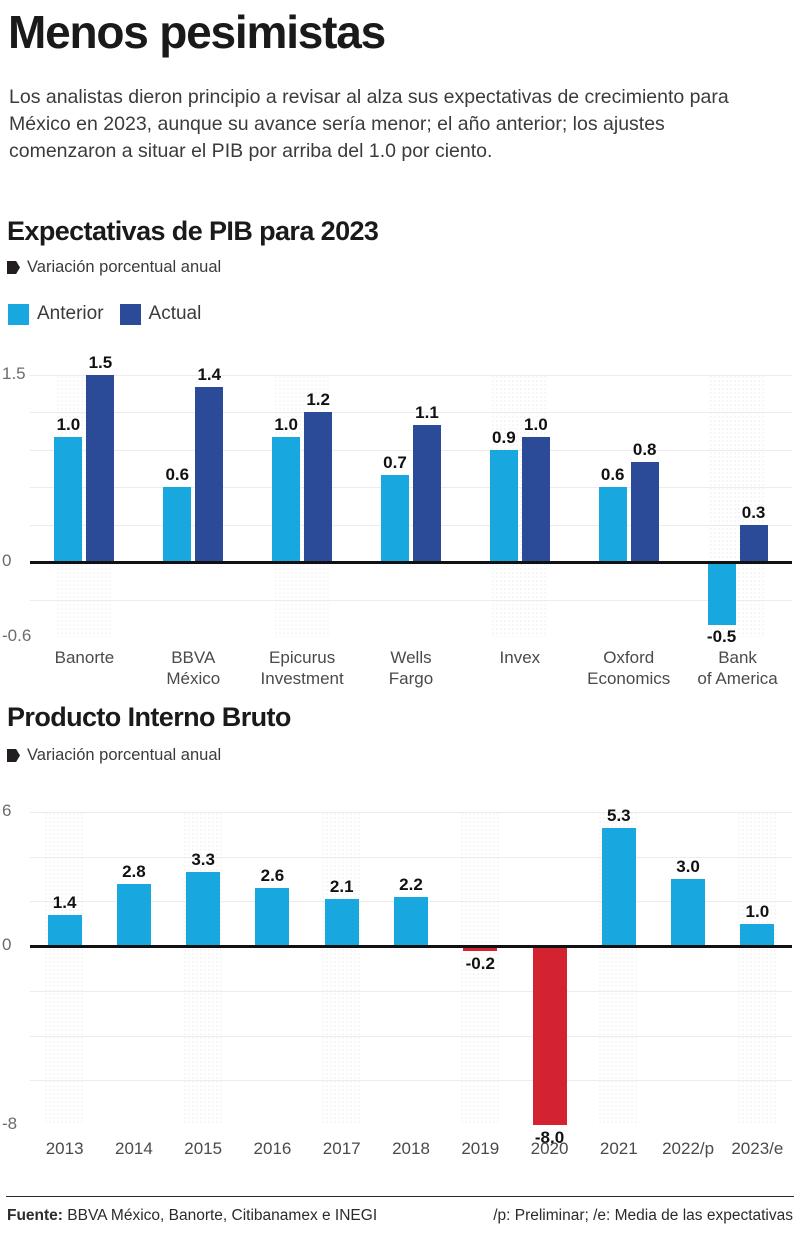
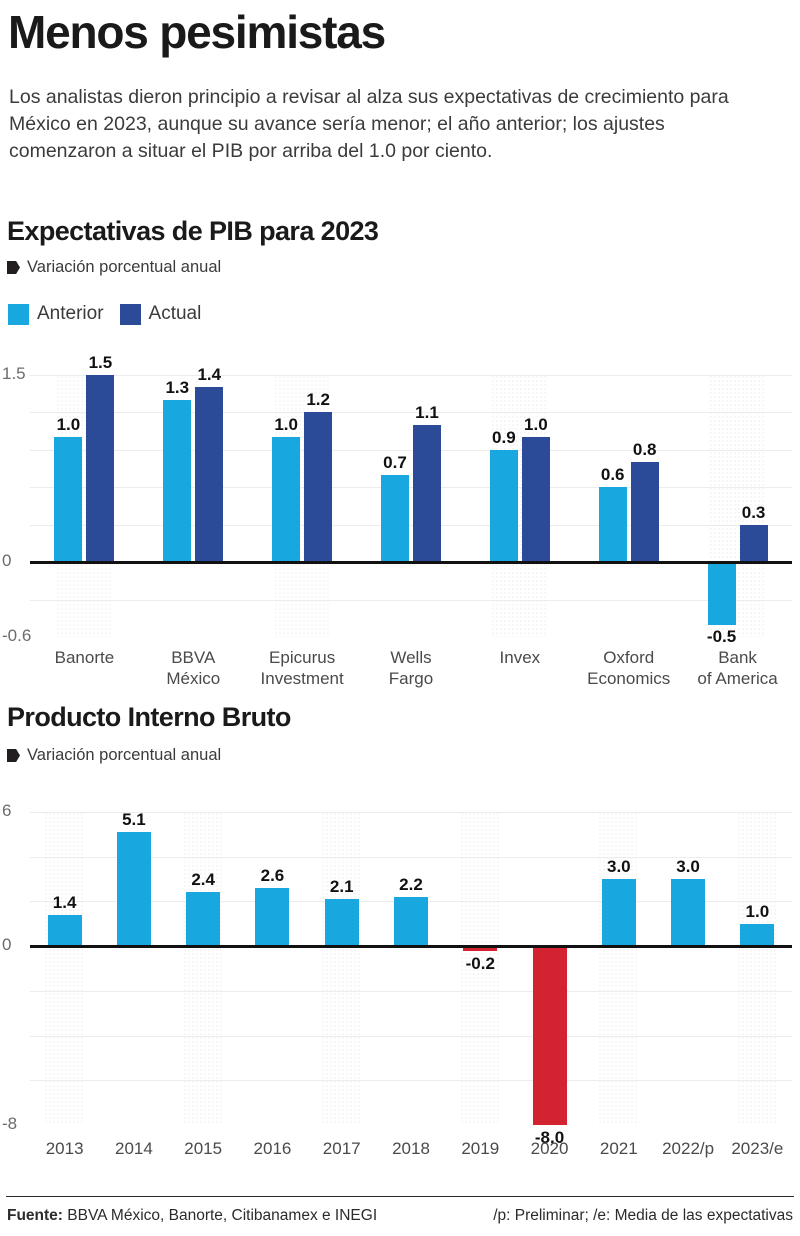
Expectativas de PIB para 2023/Anterior/BBVA México: 0.6 -> 1.3
Producto Interno Bruto/2014: 2.8 -> 5.1
Producto Interno Bruto/2015: 3.3 -> 2.4
Producto Interno Bruto/2021: 5.3 -> 3.0
